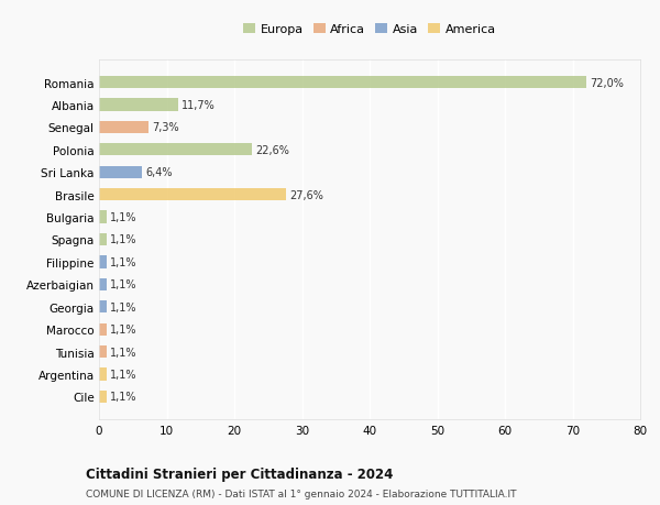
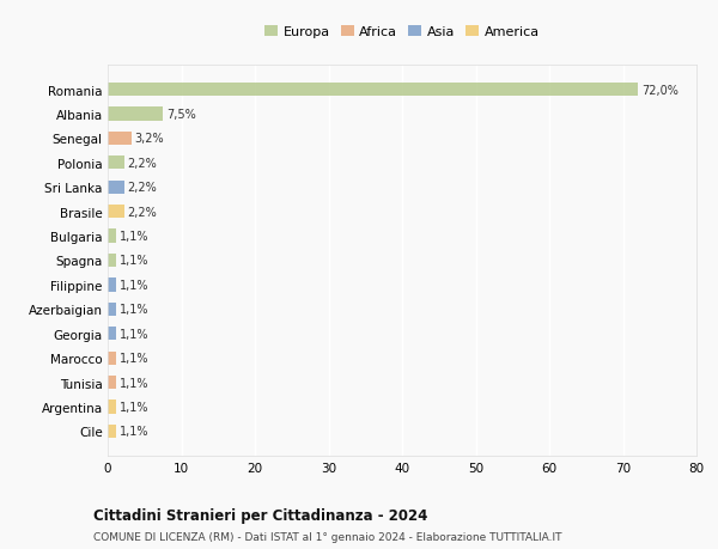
Albania: 11,7% -> 7,5%
Senegal: 7,3% -> 3,2%
Polonia: 22,6% -> 2,2%
Sri Lanka: 6,4% -> 2,2%
Brasile: 27,6% -> 2,2%
